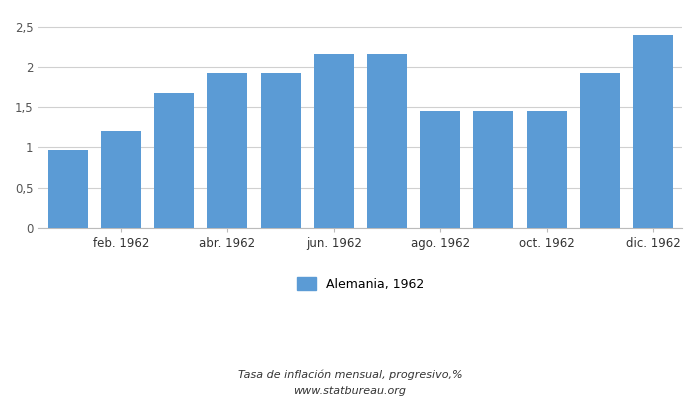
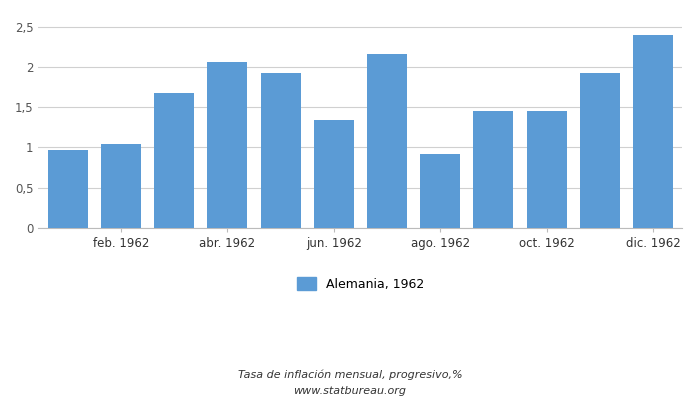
feb. 1962: 1,21 -> 1,04
abr. 1962: 1,93 -> 2,06
jun. 1962: 2,16 -> 1,34
ago. 1962: 1,45 -> 0,92
